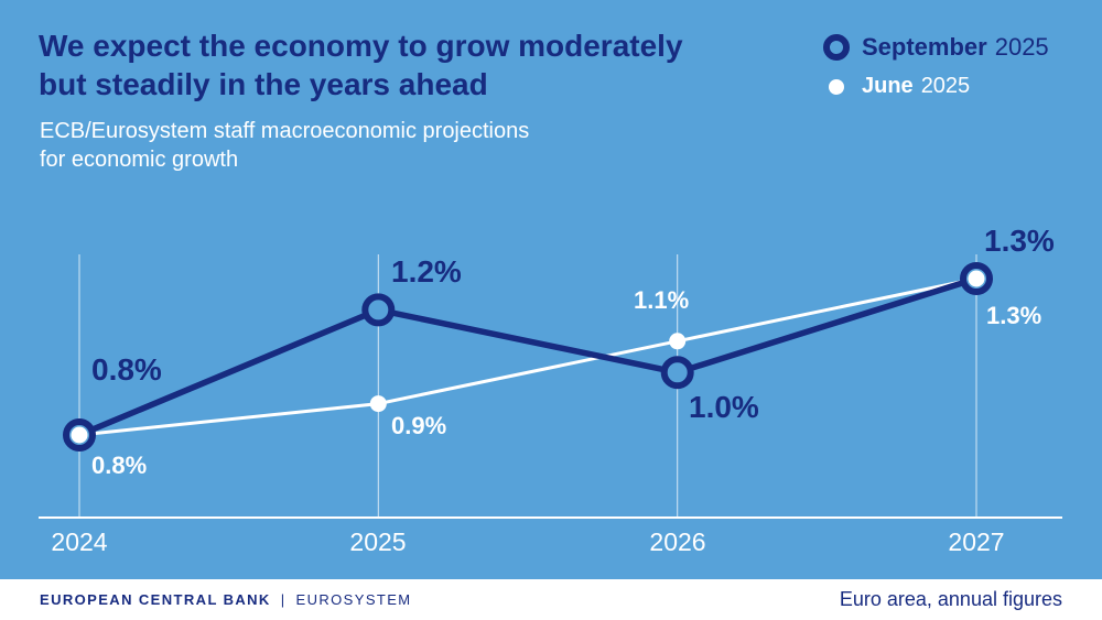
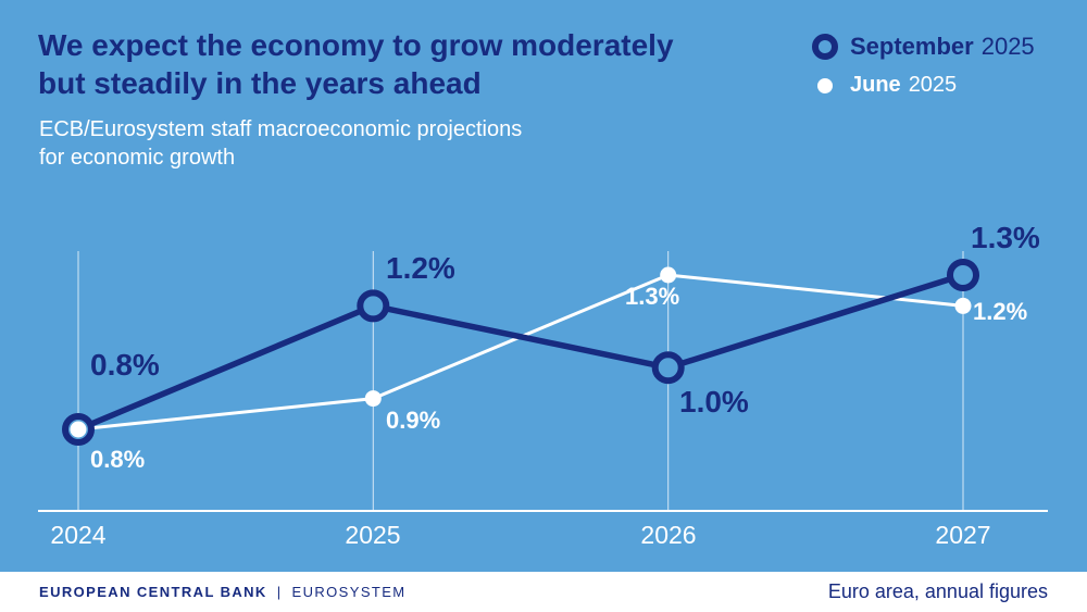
June 2025/2026: 1.1% -> 1.3%
June 2025/2027: 1.3% -> 1.2%
